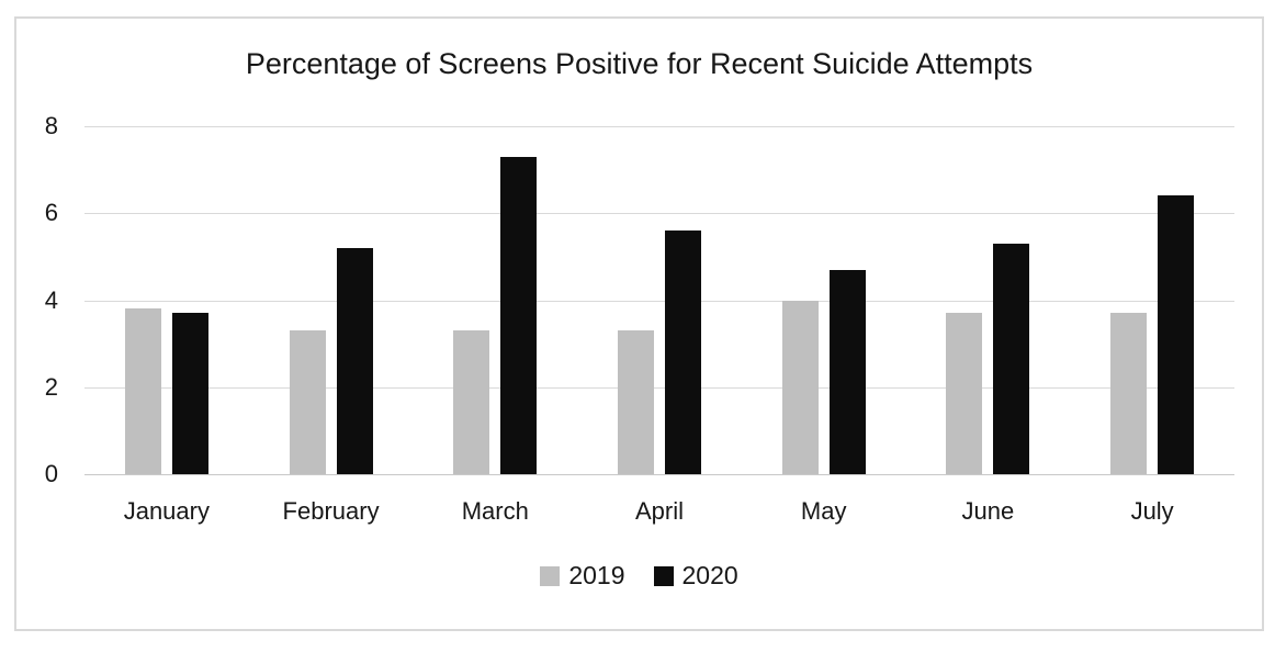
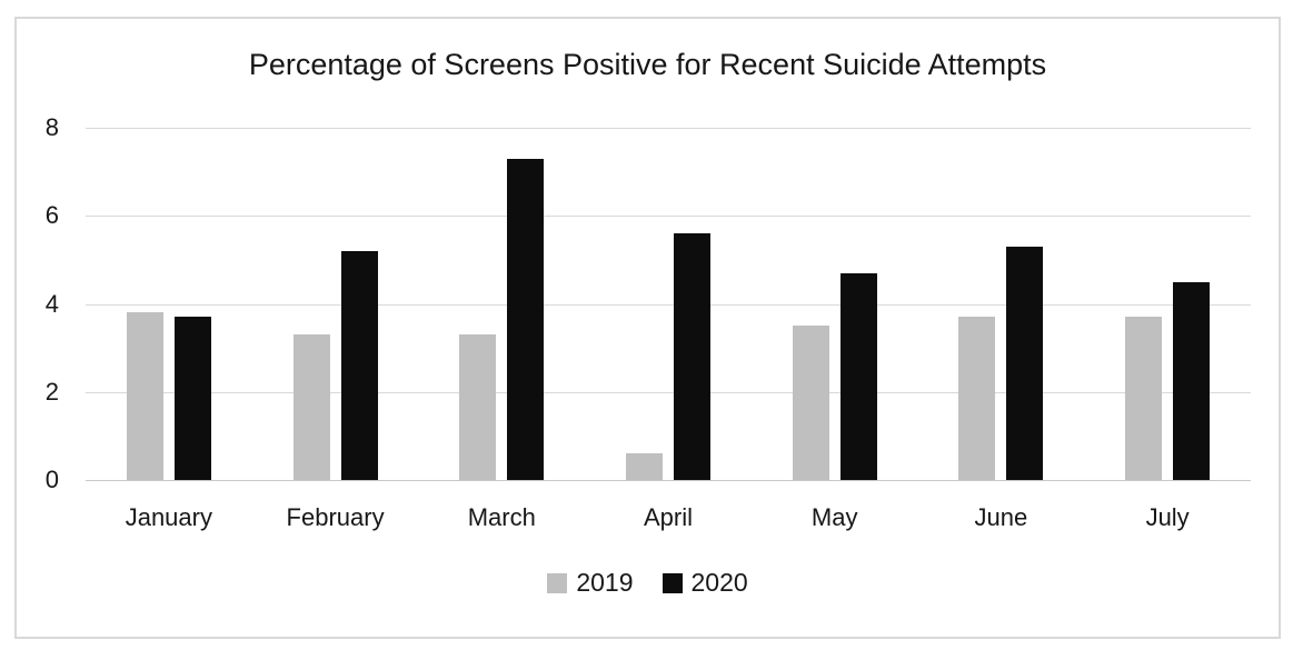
2019/April: 3.3 -> 0.6
2019/May: 4.0 -> 3.5
2020/July: 6.4 -> 4.5
